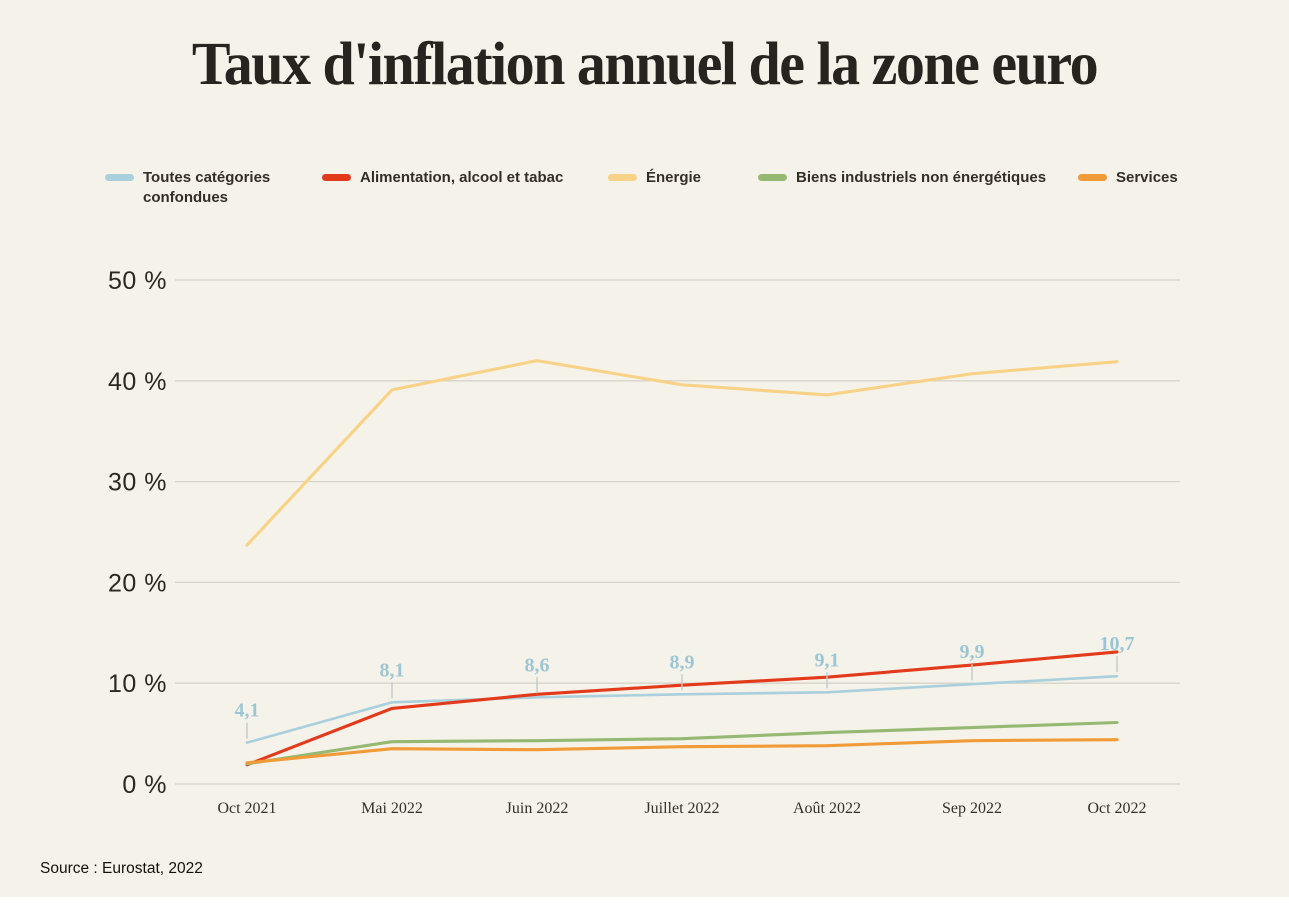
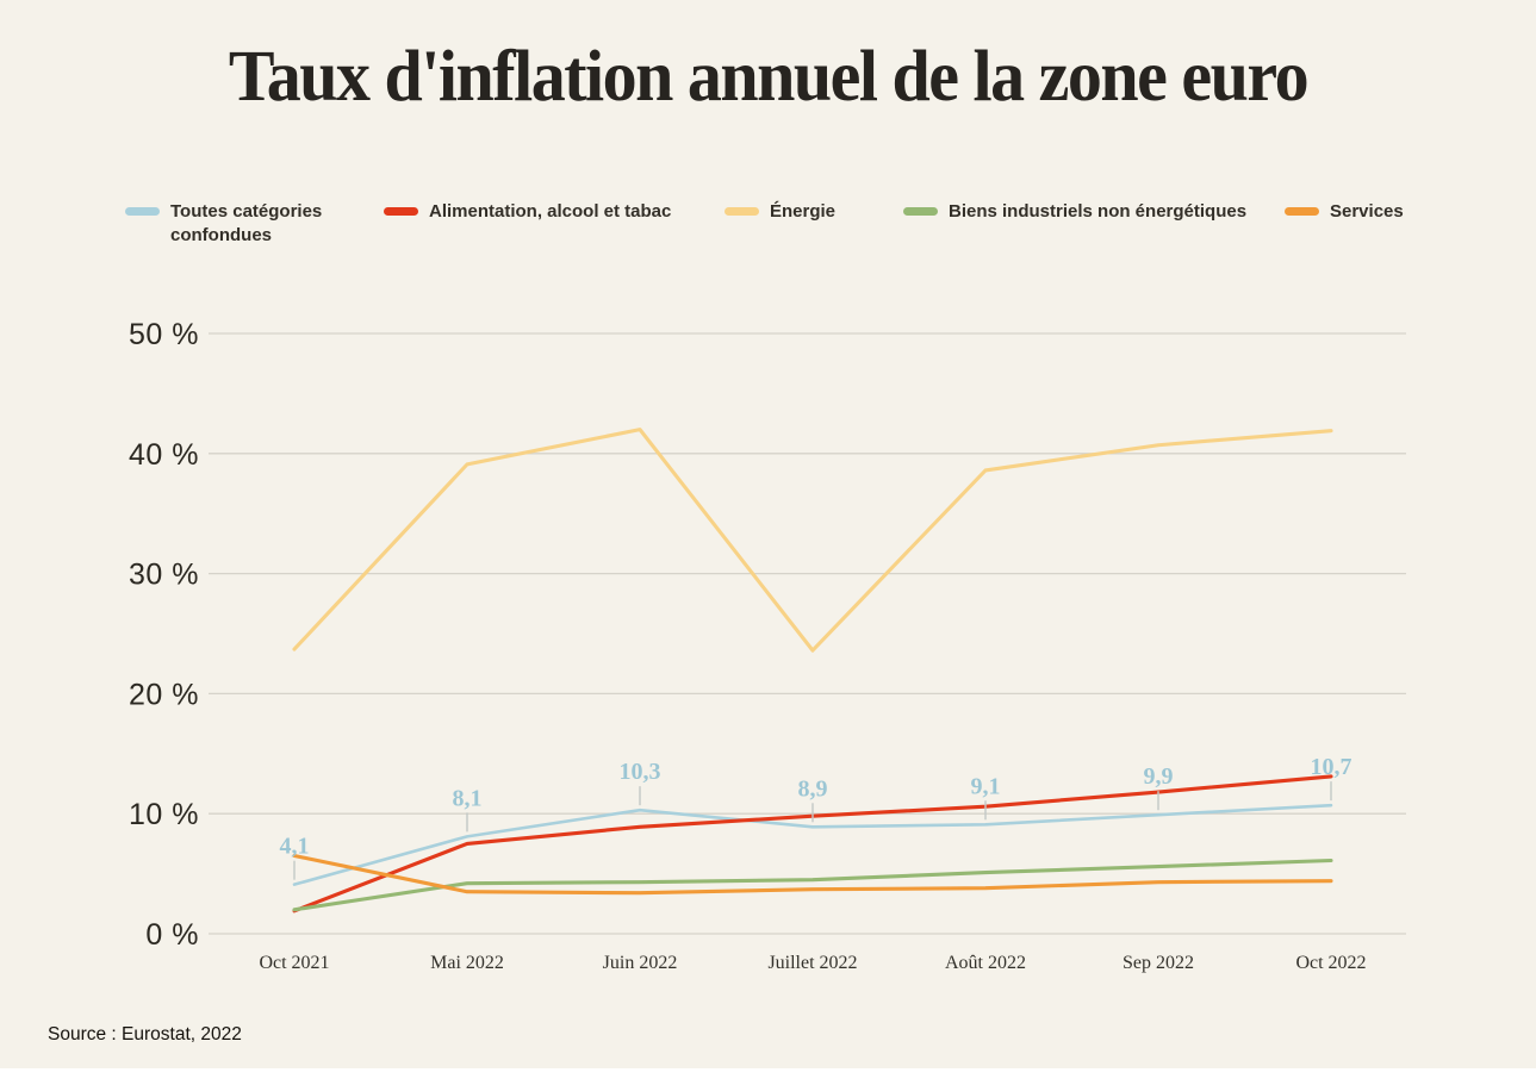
Services/Oct 2021: 2.1% -> 6.5%
Toutes catégories confondues/Juin 2022: 8,6 -> 10,3
Énergie/Juillet 2022: 39.6% -> 23.6%
